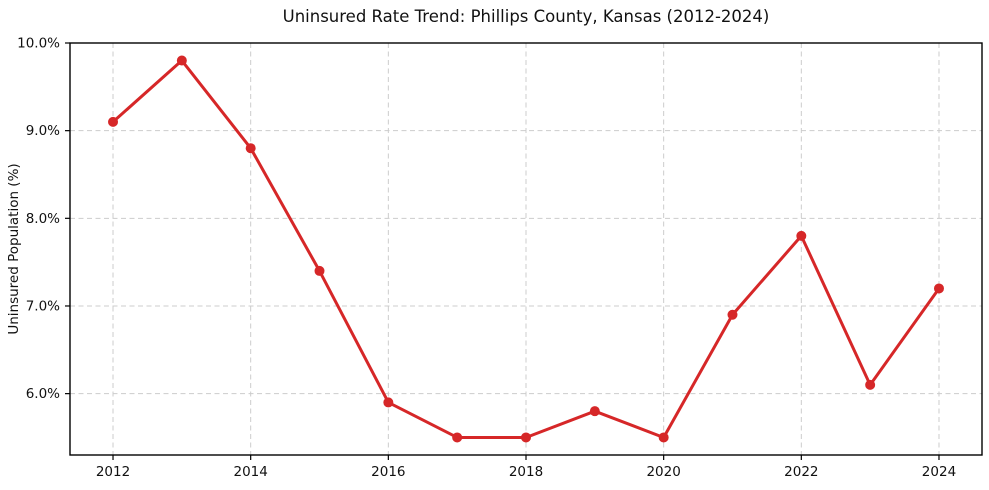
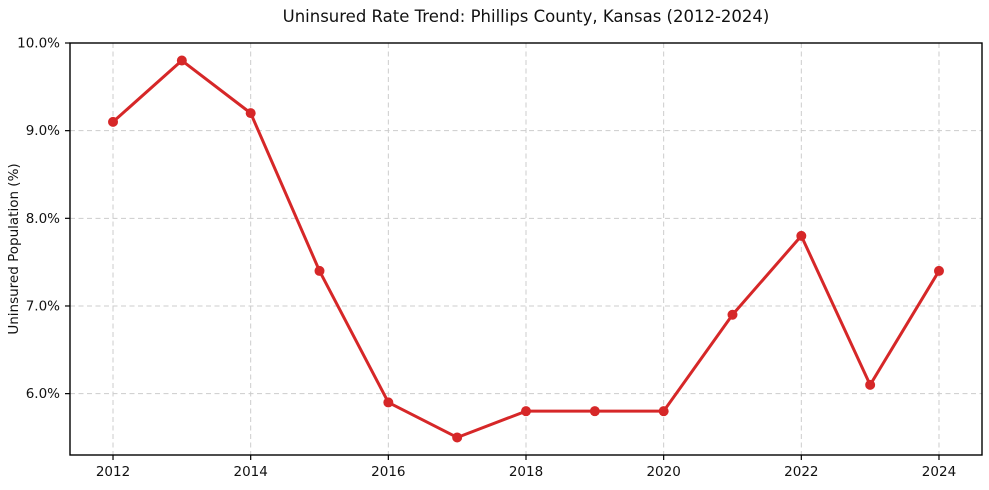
2014: 8.8% -> 9.2%
2018: 5.5% -> 5.8%
2020: 5.5% -> 5.8%
2024: 7.2% -> 7.4%
